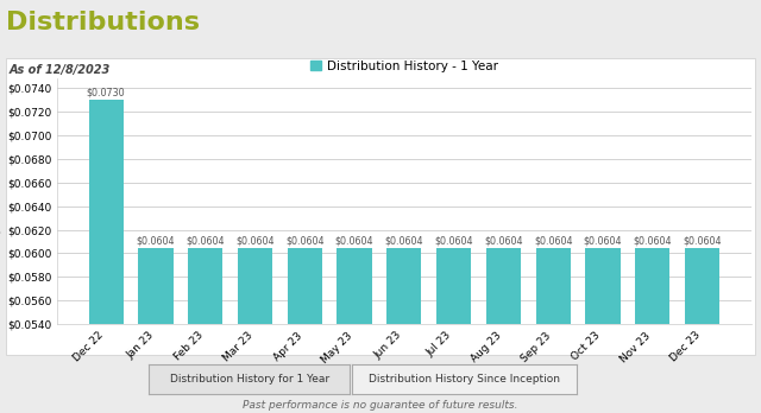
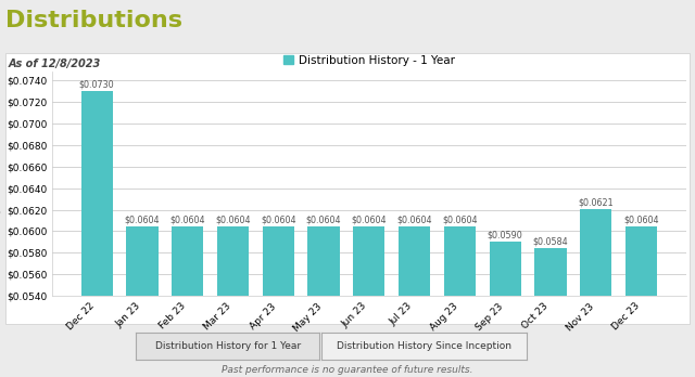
Sep 23: $0.0604 -> $0.0590
Oct 23: $0.0604 -> $0.0584
Nov 23: $0.0604 -> $0.0621
